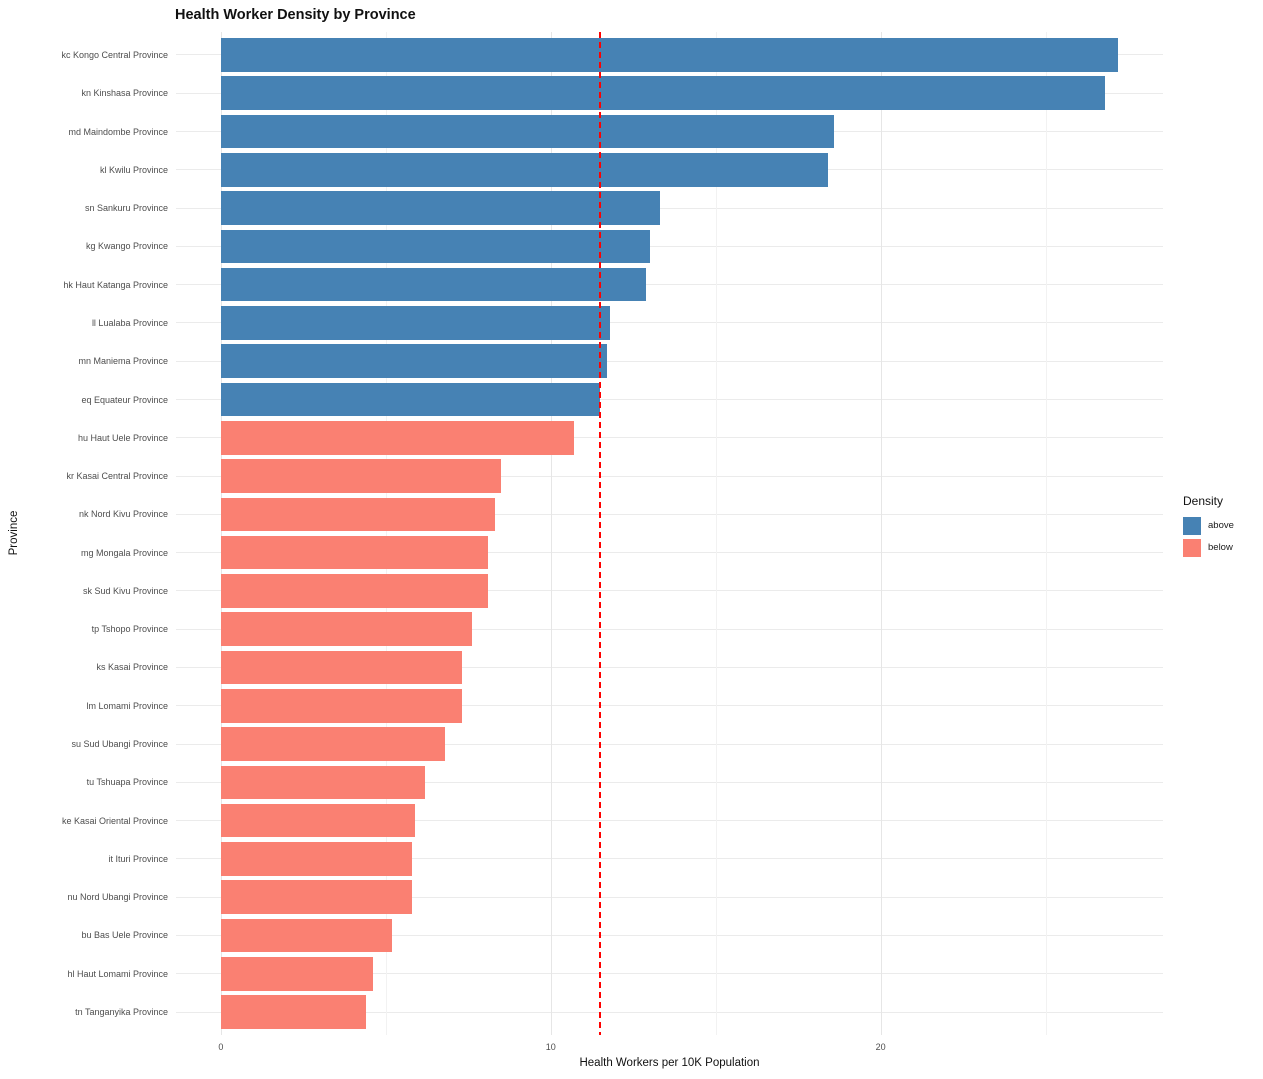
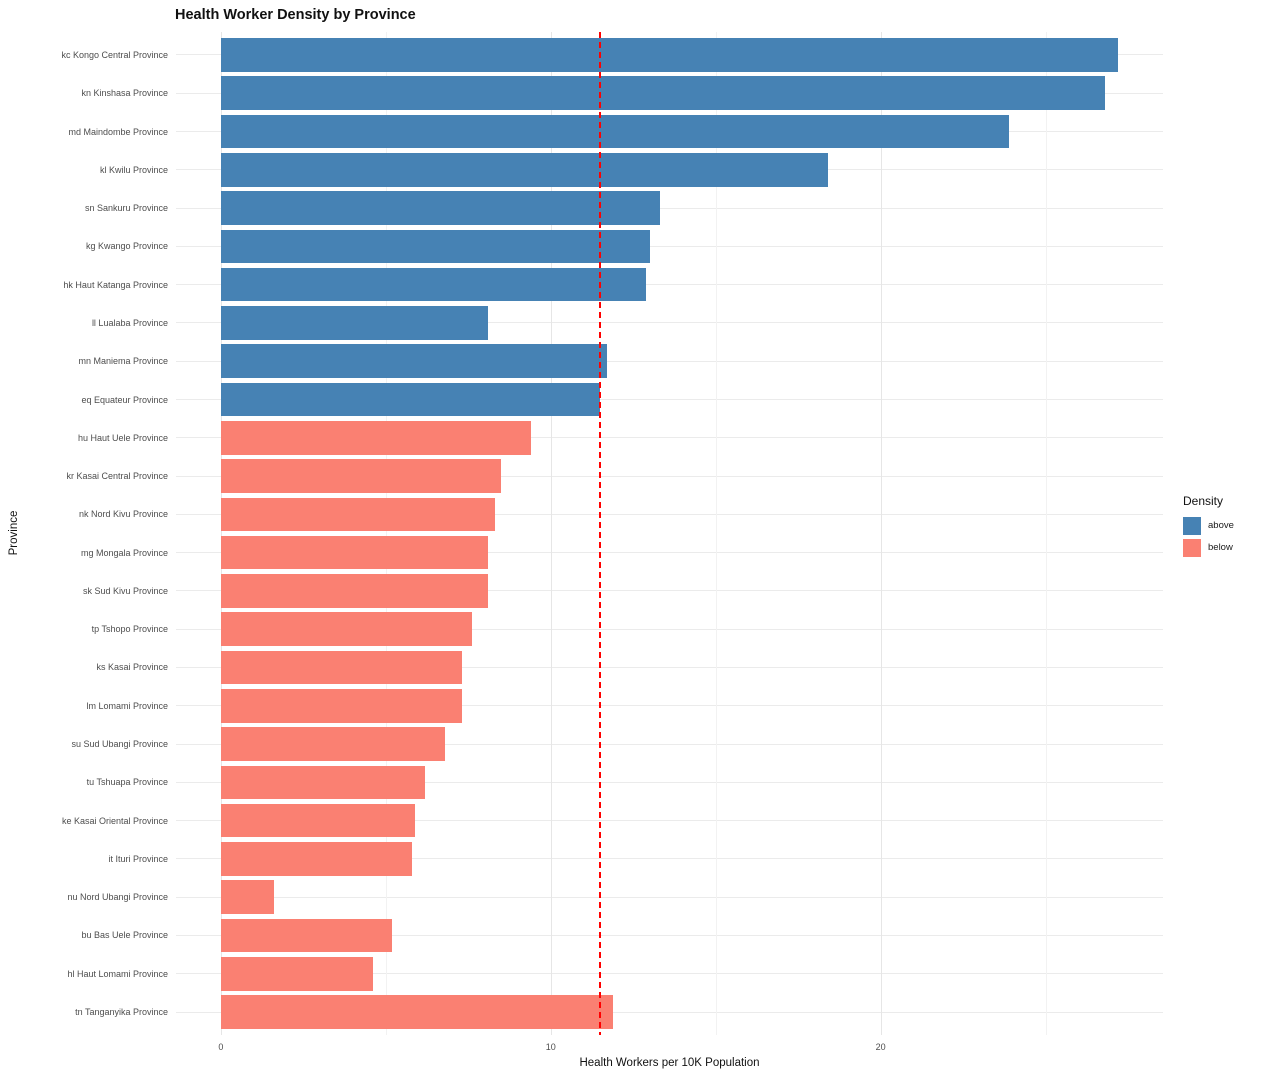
md Maindombe Province: 18.6 -> 23.9
ll Lualaba Province: 11.8 -> 8.1
hu Haut Uele Province: 10.7 -> 9.4
nu Nord Ubangi Province: 5.8 -> 1.6
tn Tanganyika Province: 4.4 -> 11.9
